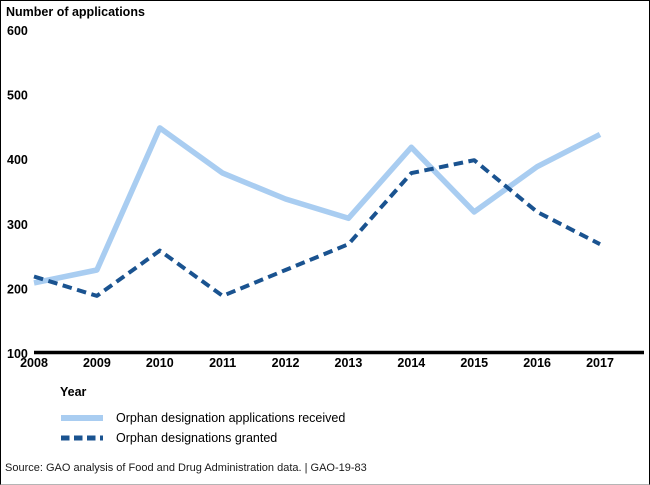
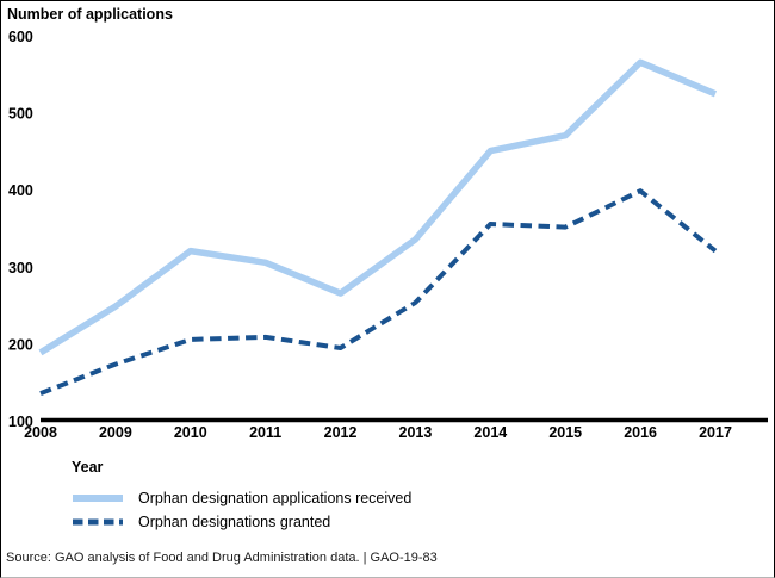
Orphan designation applications received/2008: 210 -> 190
Orphan designations granted/2008: 220 -> 140
Orphan designation applications received/2009: 230 -> 250
Orphan designations granted/2009: 190 -> 180
Orphan designation applications received/2010: 450 -> 320
Orphan designations granted/2010: 260 -> 210
Orphan designation applications received/2011: 380 -> 310
Orphan designations granted/2011: 190 -> 210
Orphan designation applications received/2012: 340 -> 270
Orphan designations granted/2012: 230 -> 200
Orphan designation applications received/2013: 310 -> 340
Orphan designations granted/2013: 270 -> 260
Orphan designation applications received/2014: 420 -> 450
Orphan designations granted/2014: 380 -> 360
Orphan designation applications received/2015: 320 -> 470
Orphan designations granted/2015: 400 -> 350
Orphan designation applications received/2016: 390 -> 570
Orphan designations granted/2016: 320 -> 400
Orphan designation applications received/2017: 440 -> 530
Orphan designations granted/2017: 270 -> 320
